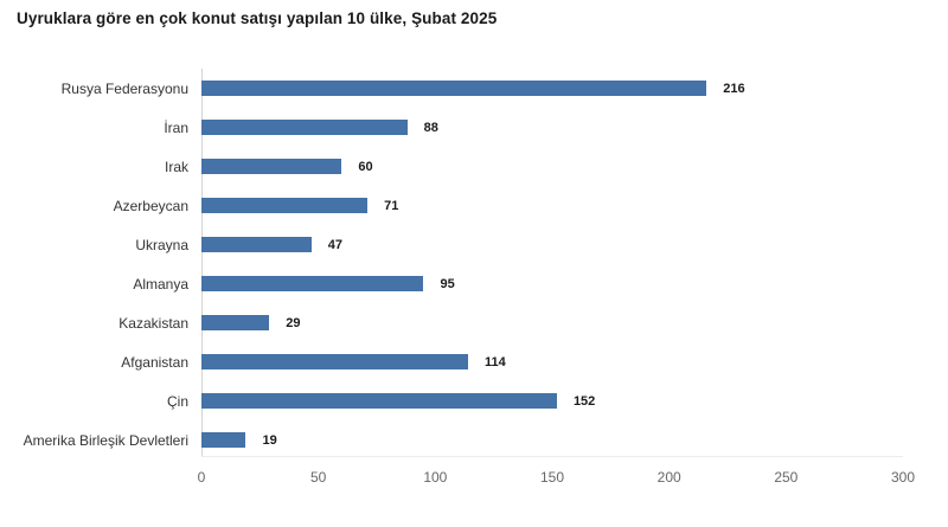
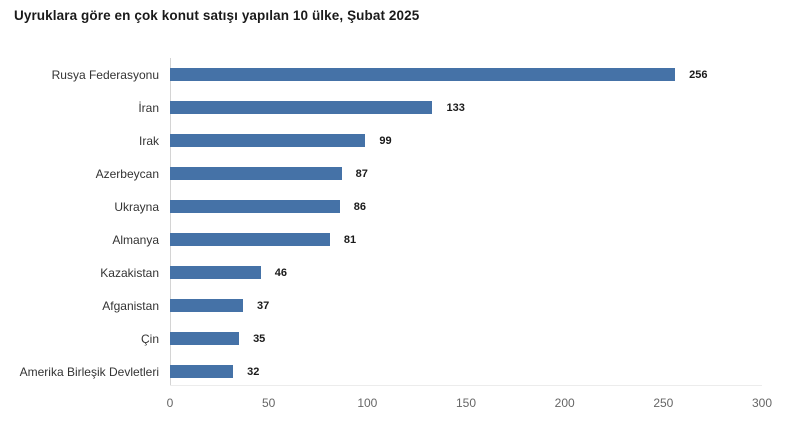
Rusya Federasyonu: 216 -> 256
İran: 88 -> 133
Irak: 60 -> 99
Azerbeycan: 71 -> 87
Ukrayna: 47 -> 86
Almanya: 95 -> 81
Kazakistan: 29 -> 46
Afganistan: 114 -> 37
Çin: 152 -> 35
Amerika Birleşik Devletleri: 19 -> 32
